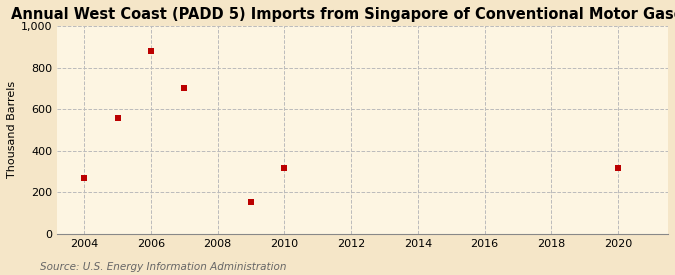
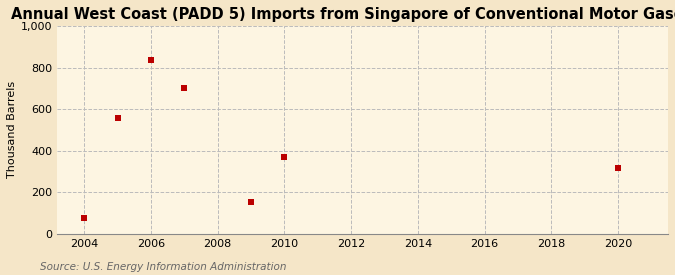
2004: 270 -> 75
2006: 880 -> 835
2010: 315 -> 370
